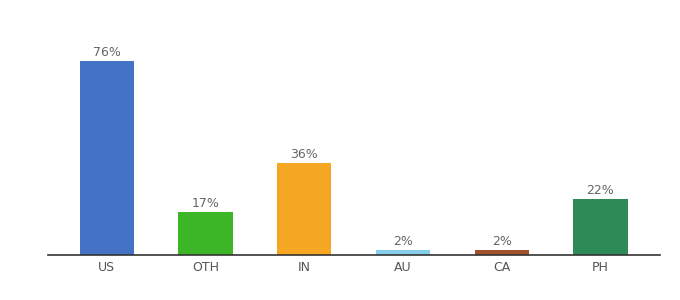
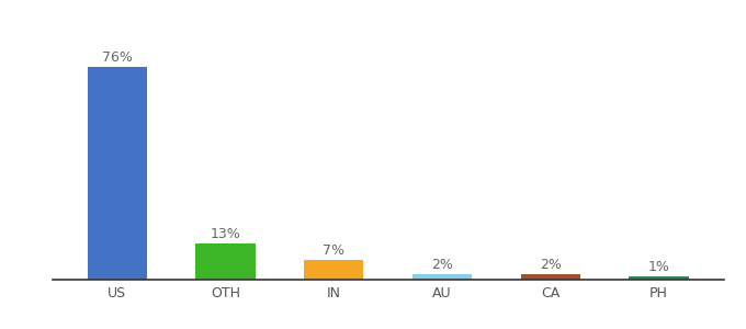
OTH: 17% -> 13%
IN: 36% -> 7%
PH: 22% -> 1%
